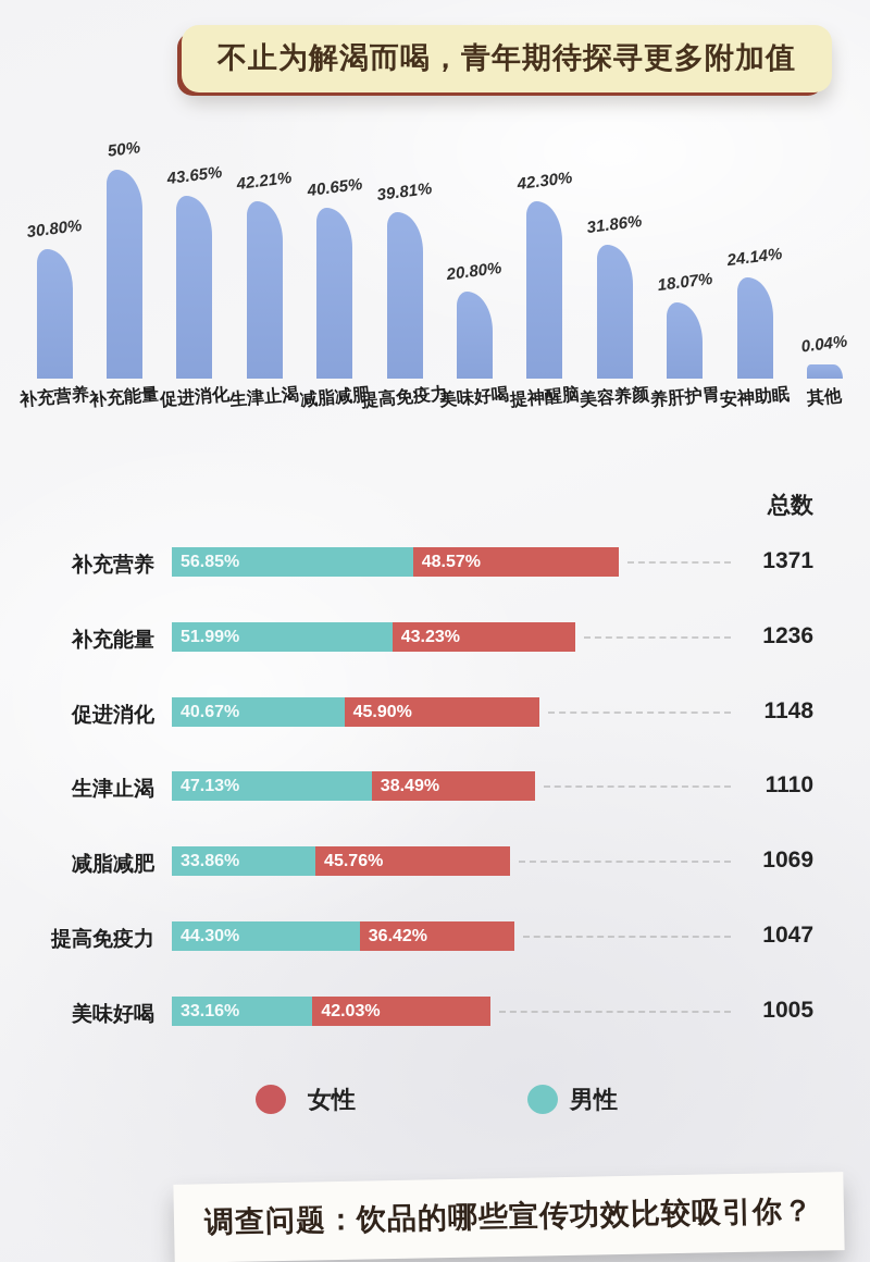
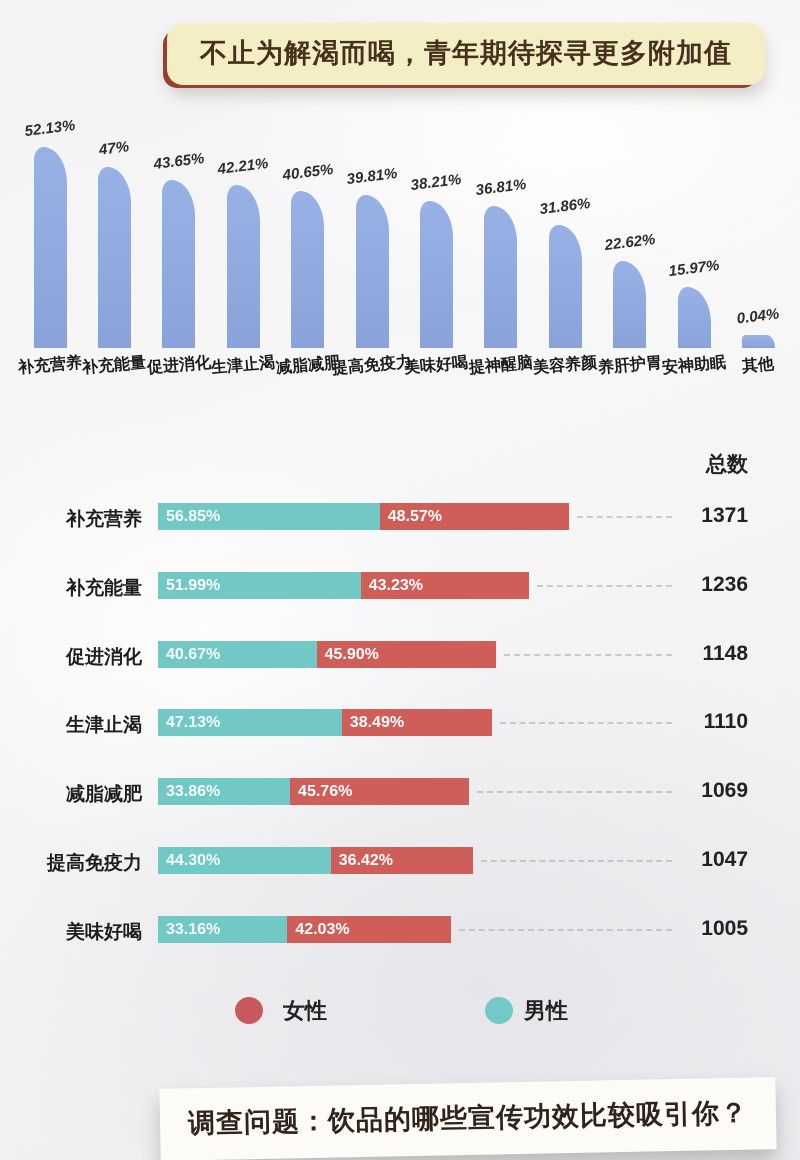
不止为解渴而喝，青年期待探寻更多附加值/补充营养: 30.80% -> 52.13%
不止为解渴而喝，青年期待探寻更多附加值/补充能量: 50% -> 47%
不止为解渴而喝，青年期待探寻更多附加值/美味好喝: 20.80% -> 38.21%
不止为解渴而喝，青年期待探寻更多附加值/提神醒脑: 42.30% -> 36.81%
不止为解渴而喝，青年期待探寻更多附加值/养肝护胃: 18.07% -> 22.62%
不止为解渴而喝，青年期待探寻更多附加值/安神助眠: 24.14% -> 15.97%
